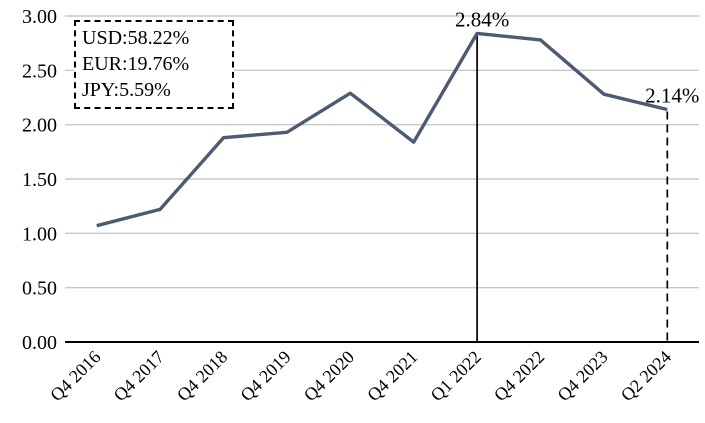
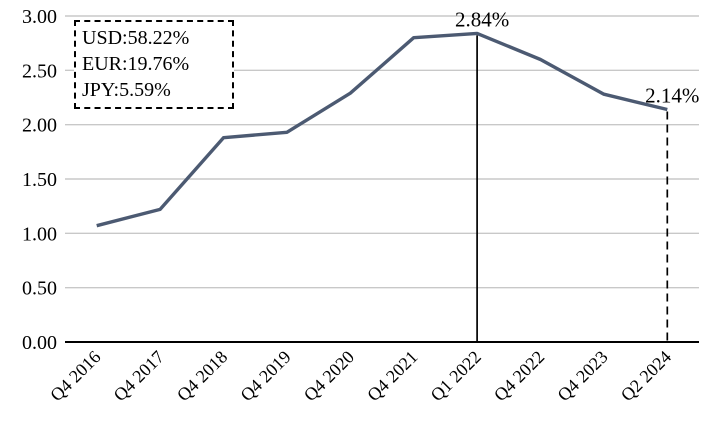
Q4 2021: 1.84 -> 2.80
Q4 2022: 2.78 -> 2.60
